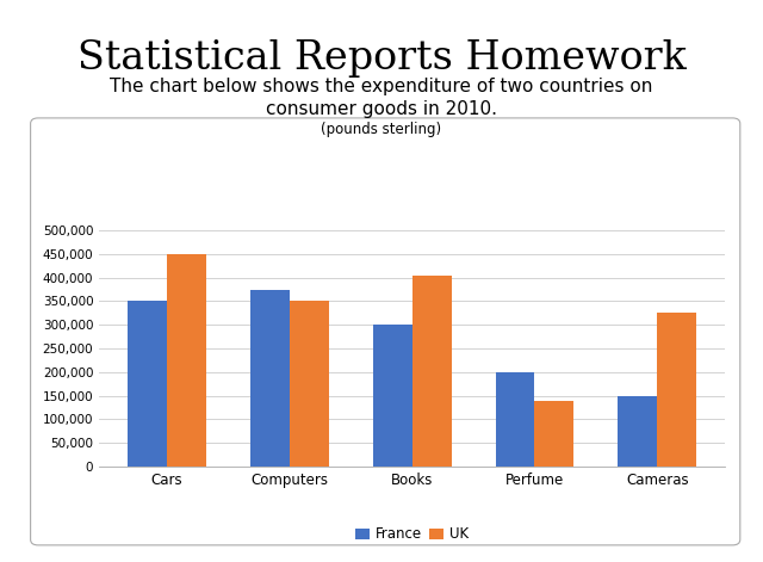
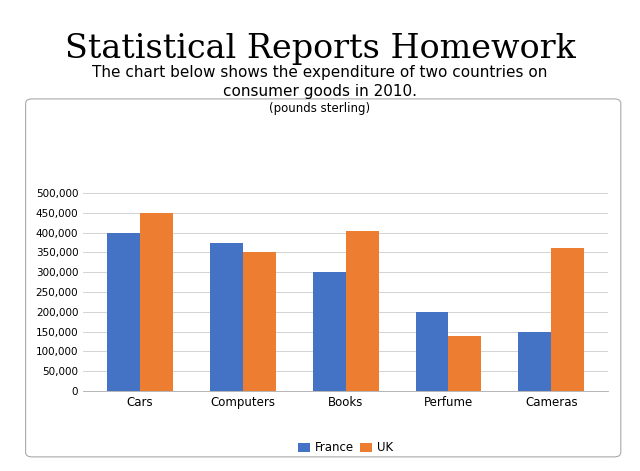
France/Cars: 350,000 -> 400,000
UK/Cameras: 325,000 -> 360,000
